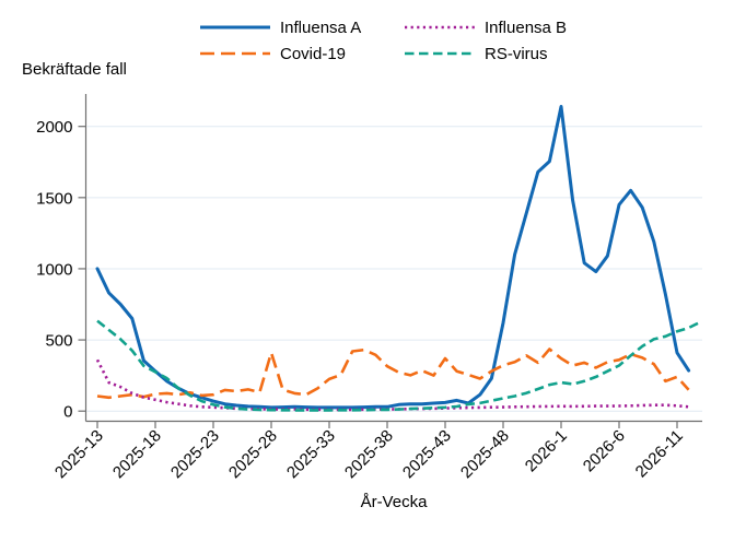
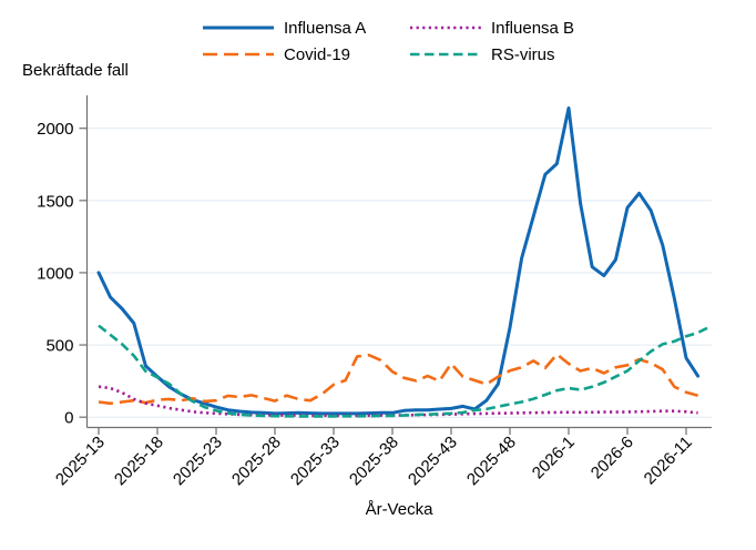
Influensa B/2025-13: 360 -> 210
Covid-19/2025-28: 410 -> 110
Covid-19/2026-11: 240 -> 170
